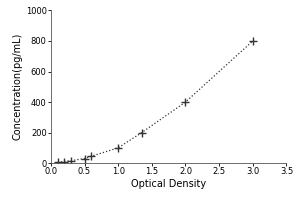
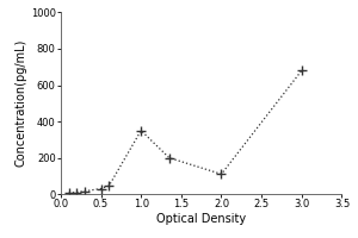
1.0: 100 -> 350
2.0: 400 -> 110
3.0: 800 -> 680
